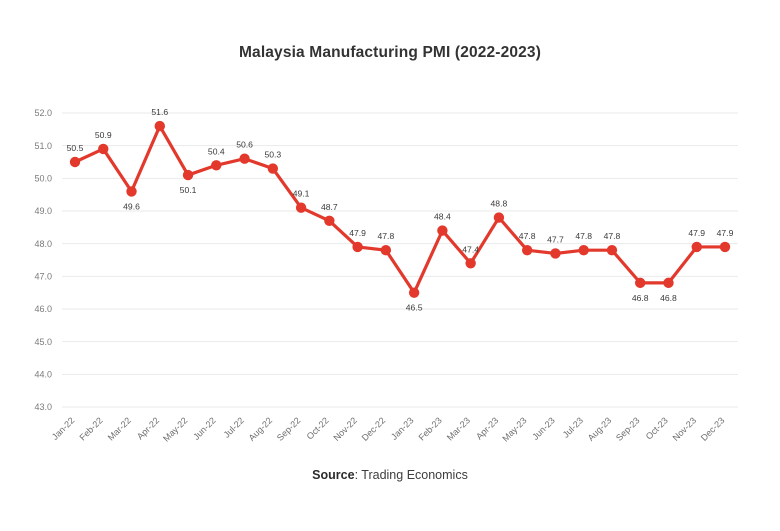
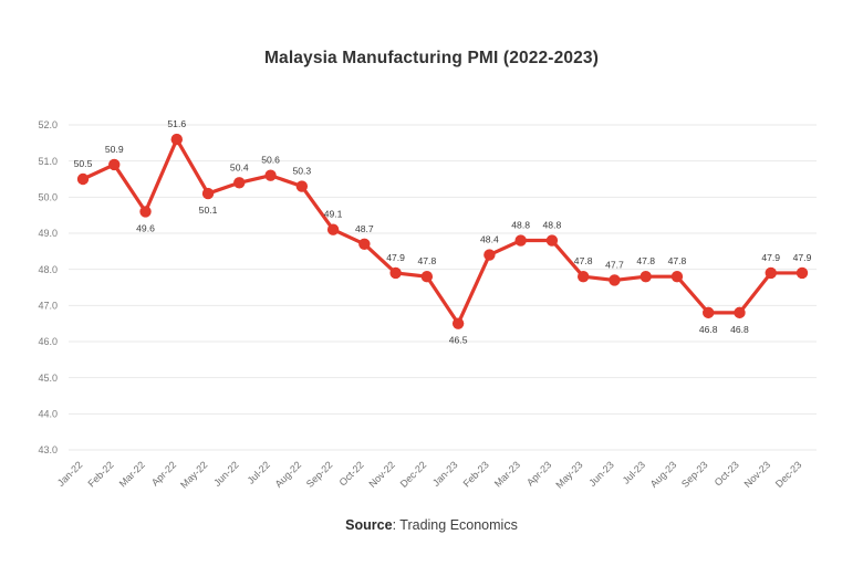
Mar-23: 47.4 -> 48.8
